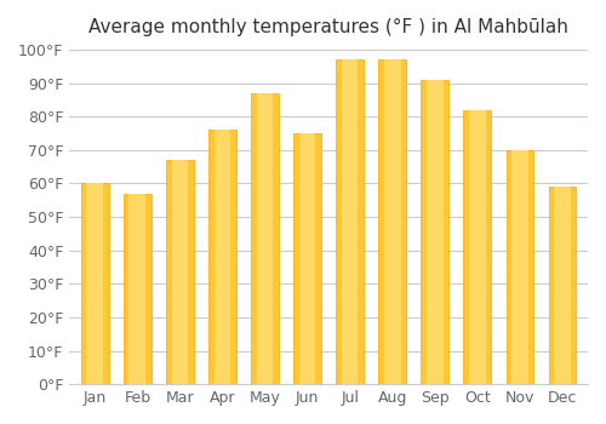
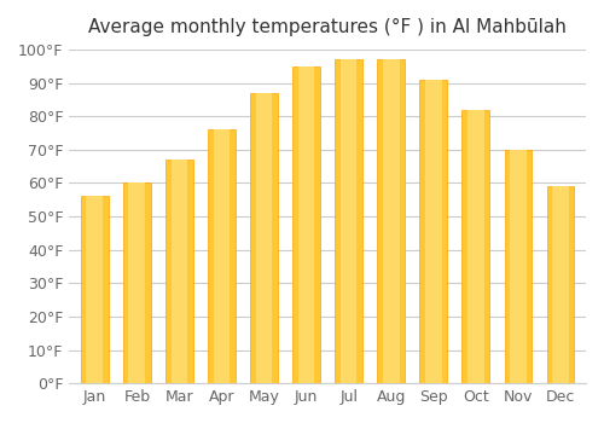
Jan: 60°F -> 56°F
Feb: 57°F -> 60°F
Jun: 75°F -> 95°F
